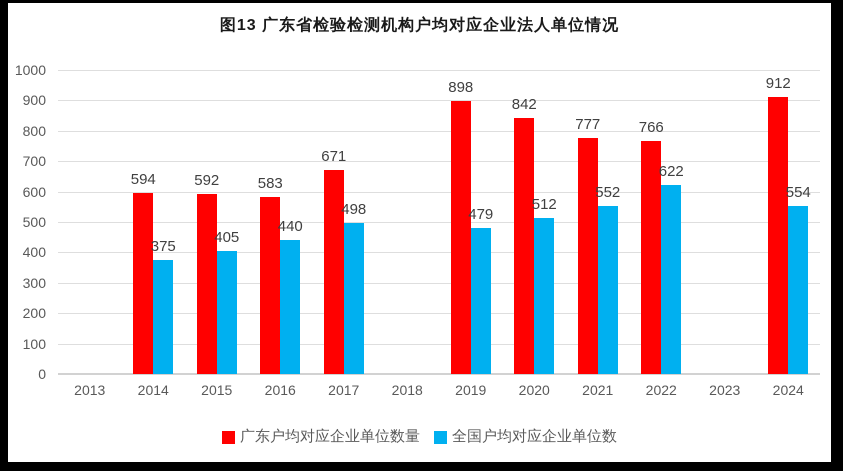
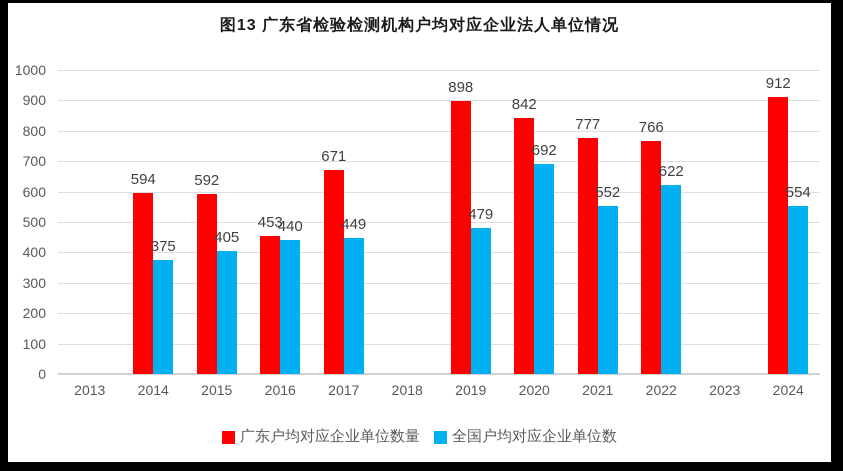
广东户均对应企业单位数量/2016: 583 -> 453
全国户均对应企业单位数/2017: 498 -> 449
全国户均对应企业单位数/2020: 512 -> 692
